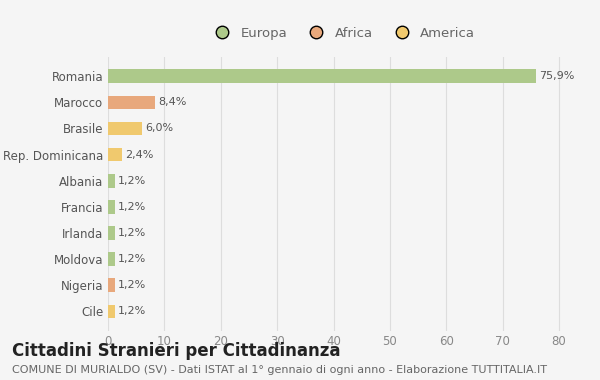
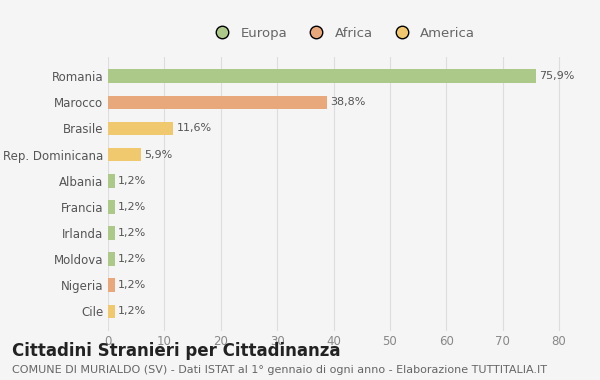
Marocco: 8,4% -> 38,8%
Brasile: 6,0% -> 11,6%
Rep. Dominicana: 2,4% -> 5,9%
